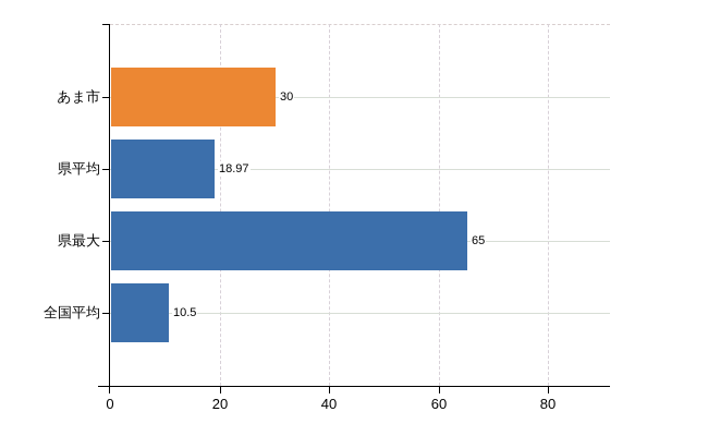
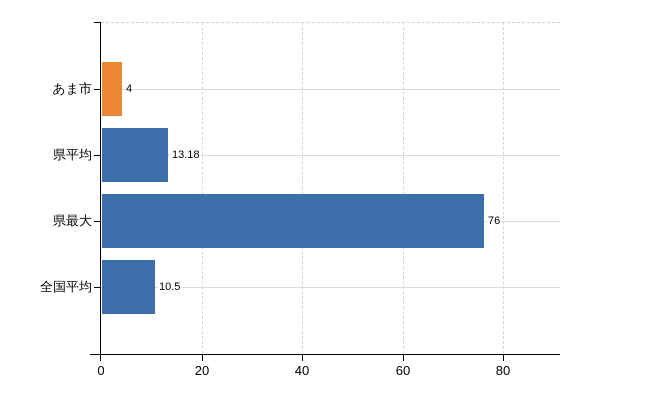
あま市: 30 -> 4
県平均: 18.97 -> 13.18
県最大: 65 -> 76
